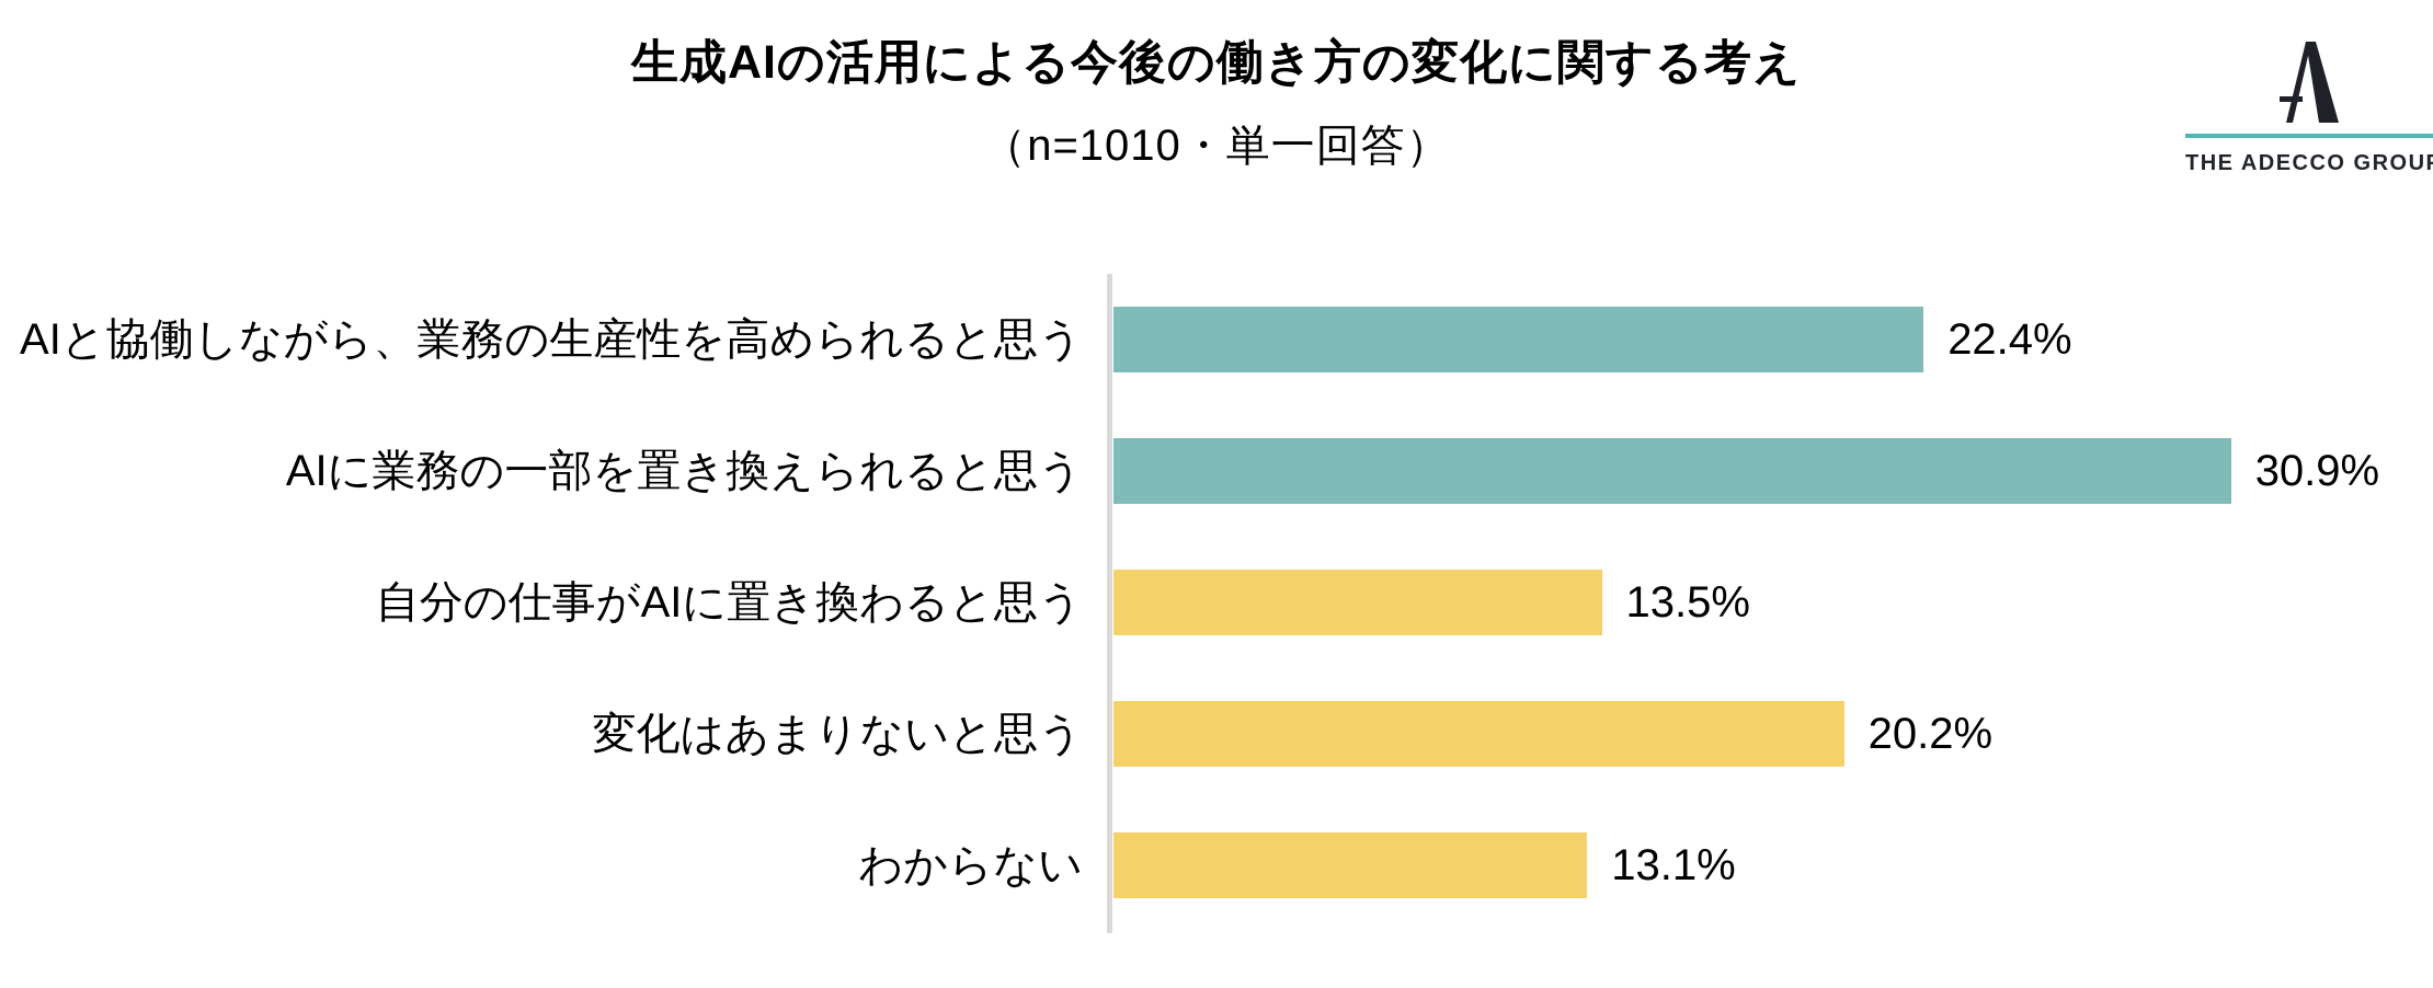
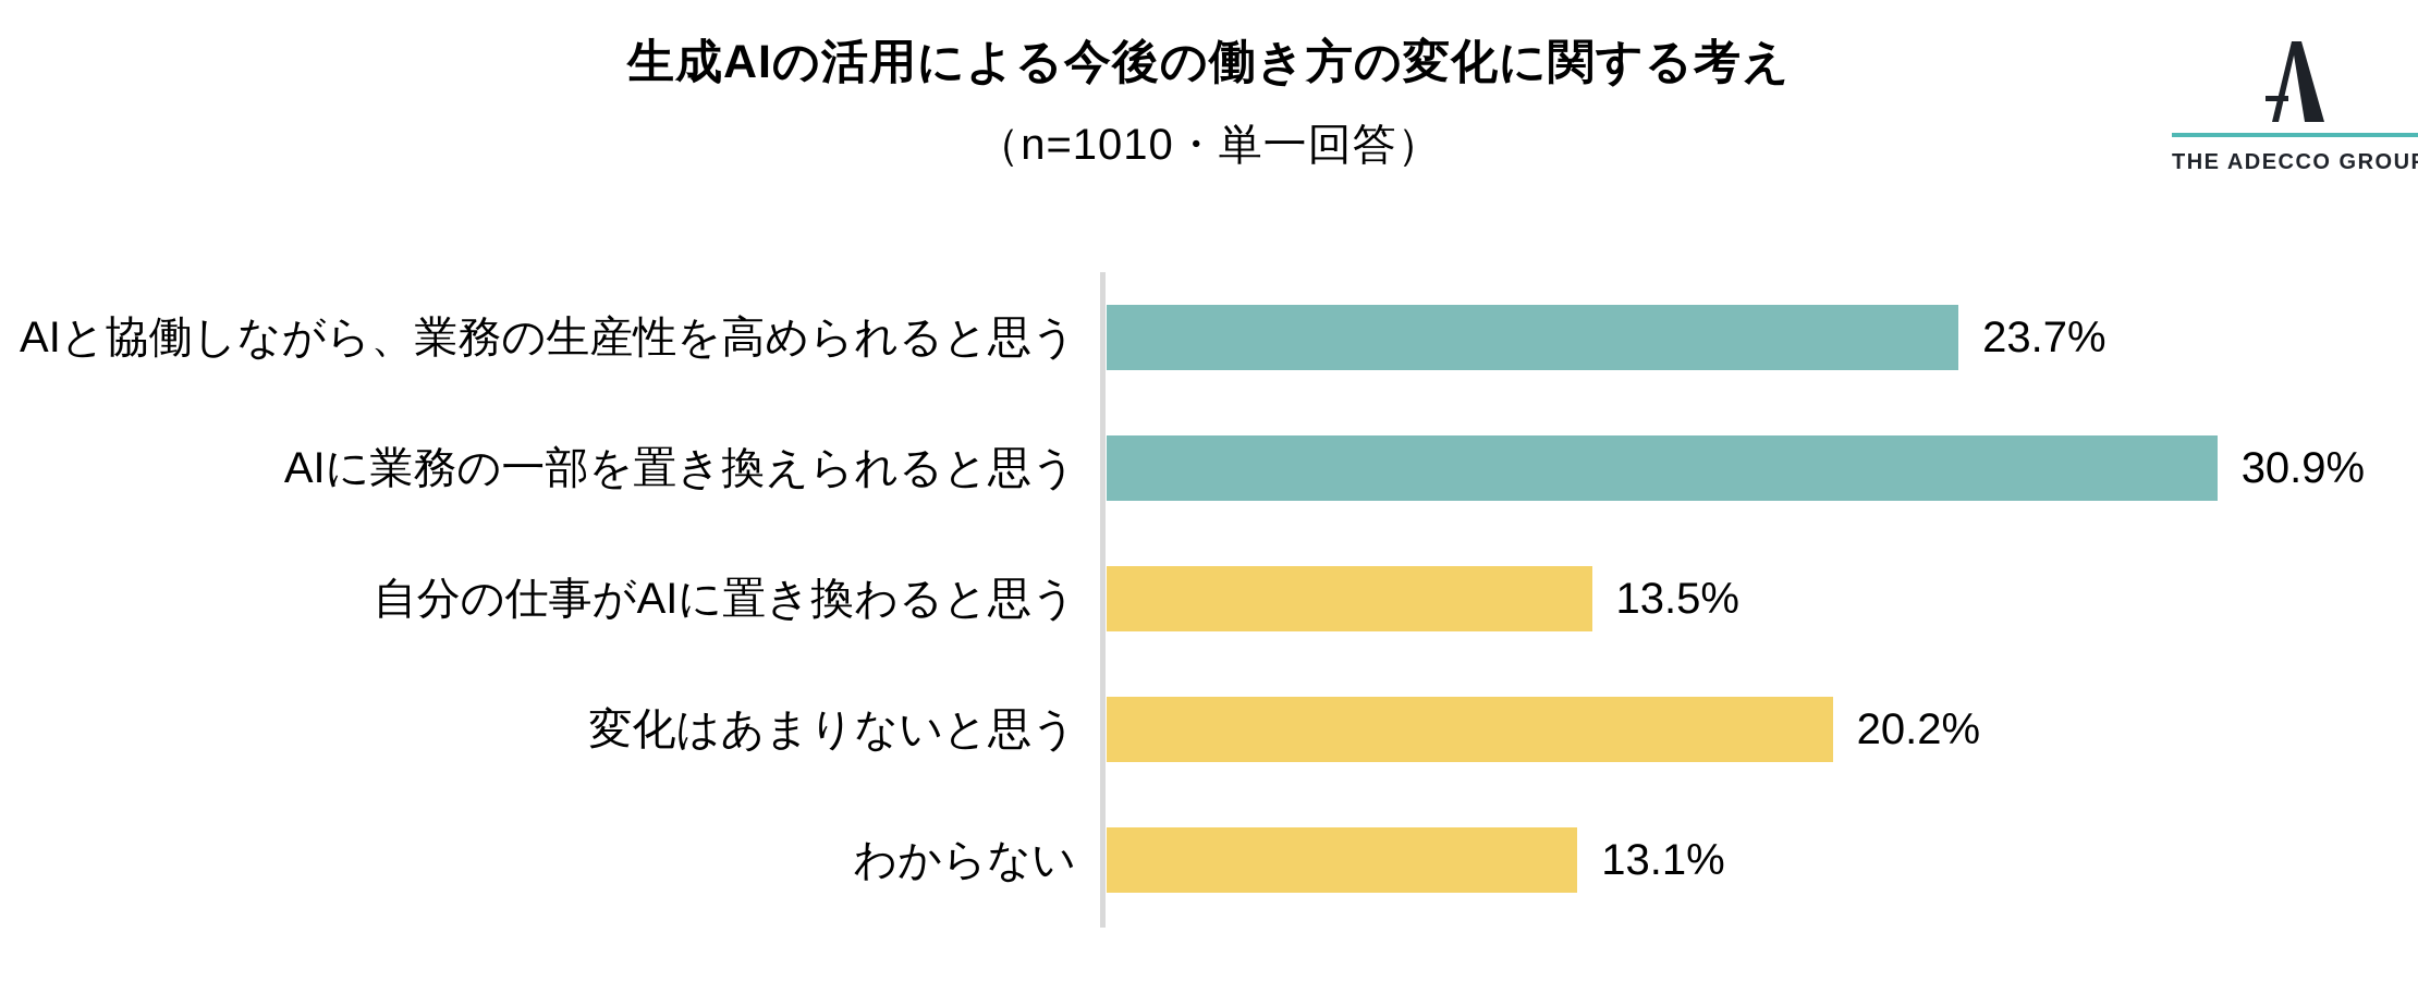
AIと協働しながら、業務の生産性を高められると思う: 22.4% -> 23.7%
